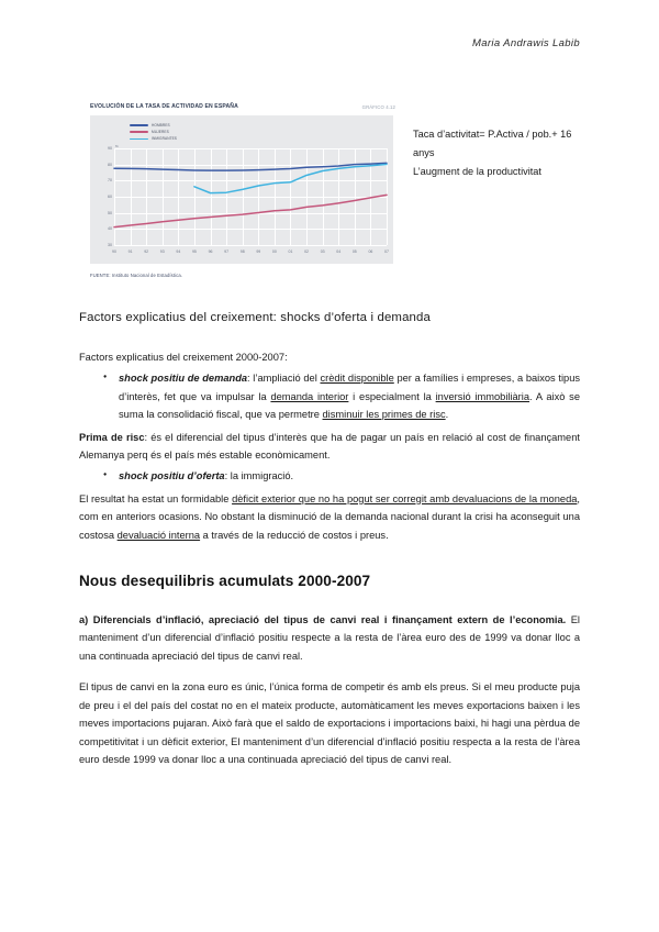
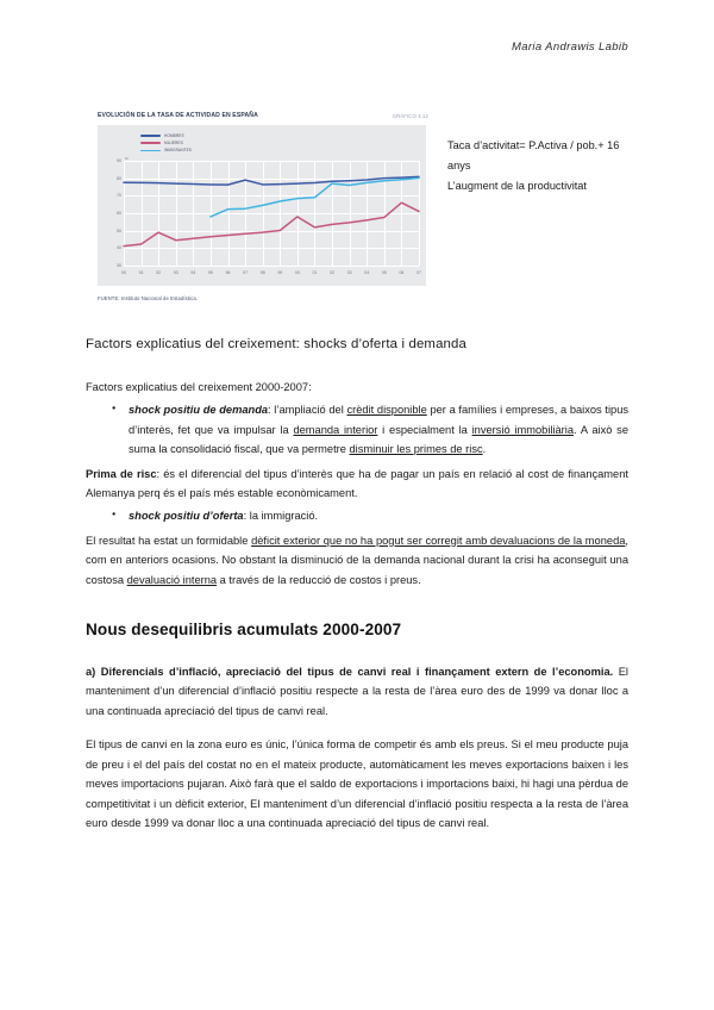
MUJERES/92: 43 -> 49
INMIGRANTES/95: 66 -> 58
HOMBRES/97: 76 -> 79
MUJERES/00: 51 -> 58
INMIGRANTES/02: 73 -> 77
MUJERES/06: 59 -> 66
